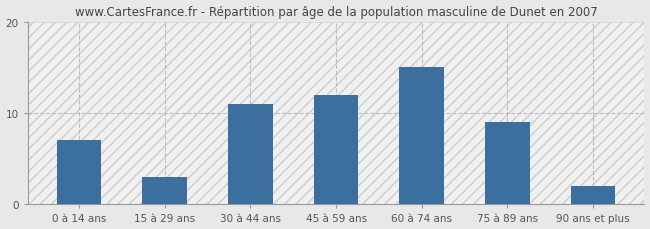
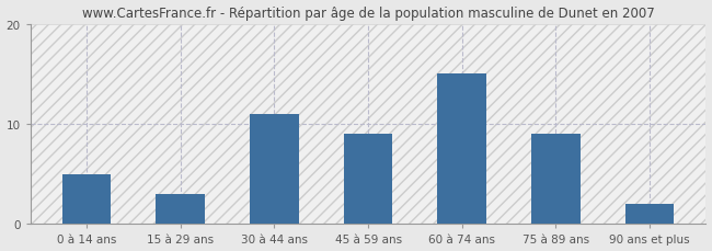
0 à 14 ans: 7 -> 5
45 à 59 ans: 12 -> 9
